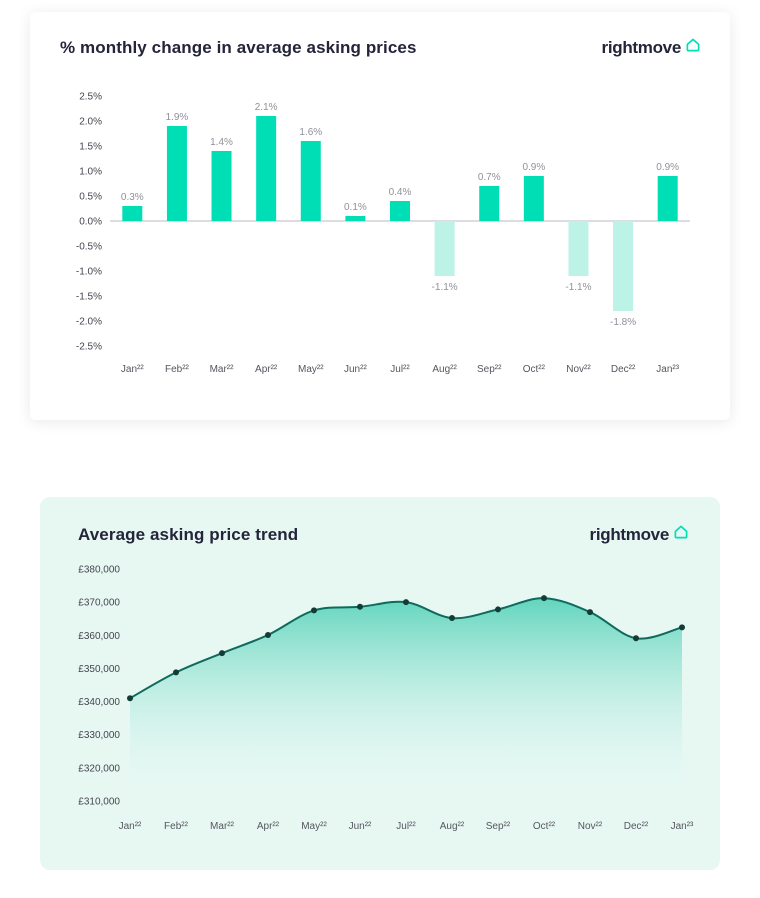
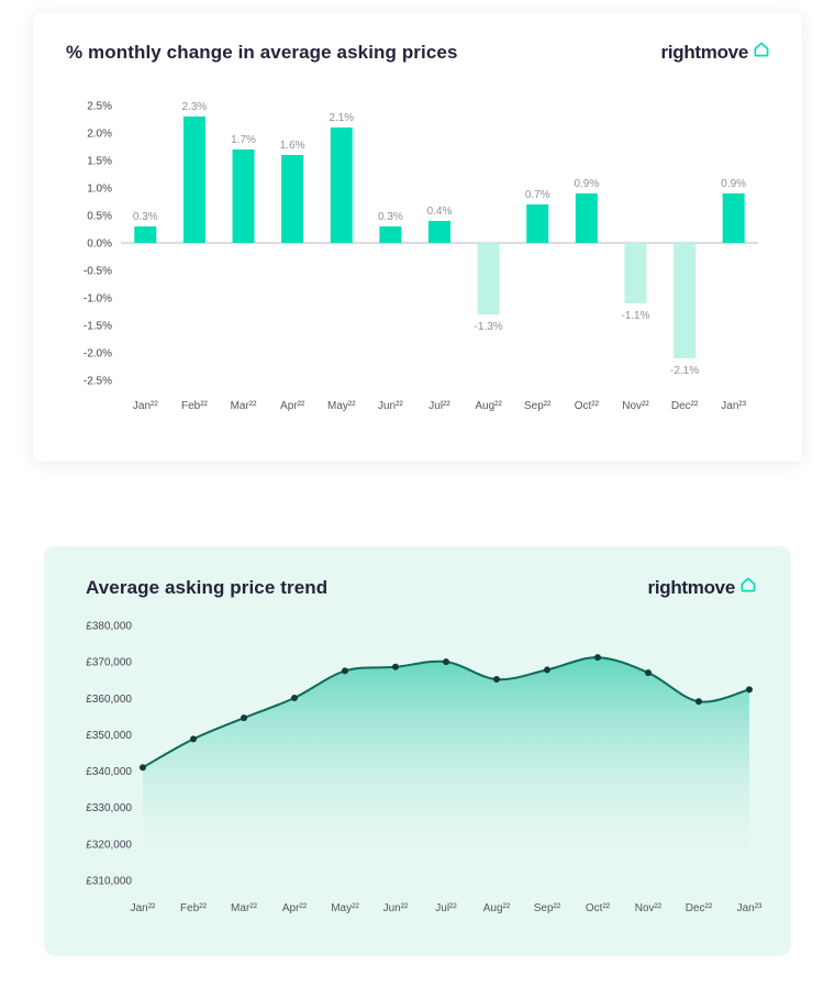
% monthly change in average asking prices/Feb²²: 1.9% -> 2.3%
% monthly change in average asking prices/Mar²²: 1.4% -> 1.7%
% monthly change in average asking prices/Apr²²: 2.1% -> 1.6%
% monthly change in average asking prices/May²²: 1.6% -> 2.1%
% monthly change in average asking prices/Jun²²: 0.1% -> 0.3%
% monthly change in average asking prices/Aug²²: -1.1% -> -1.3%
% monthly change in average asking prices/Dec²²: -1.8% -> -2.1%
